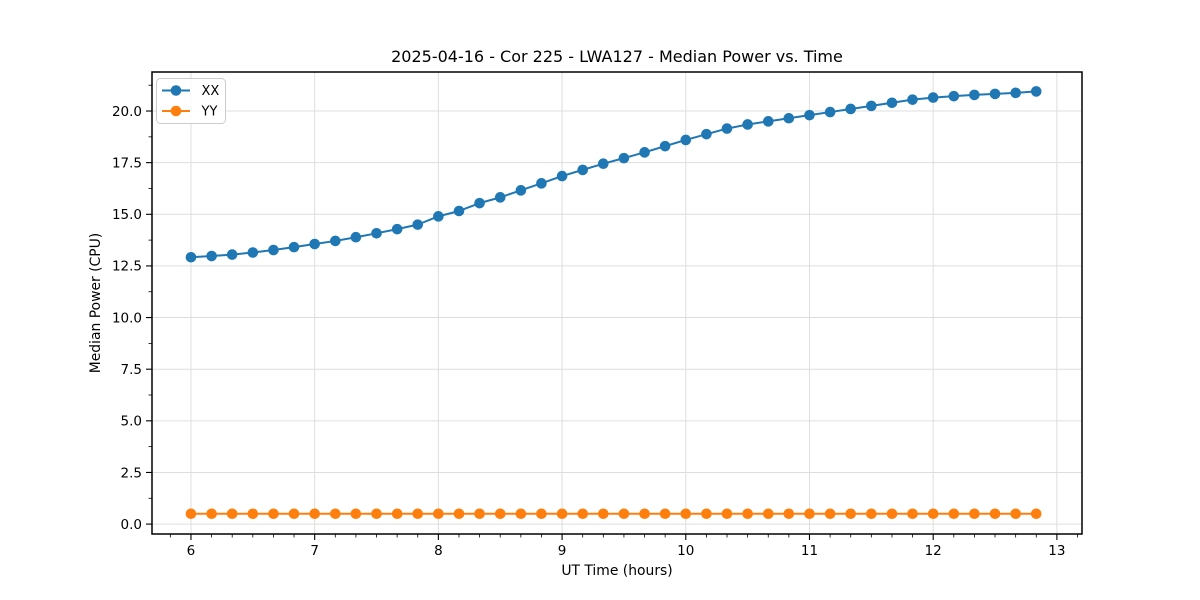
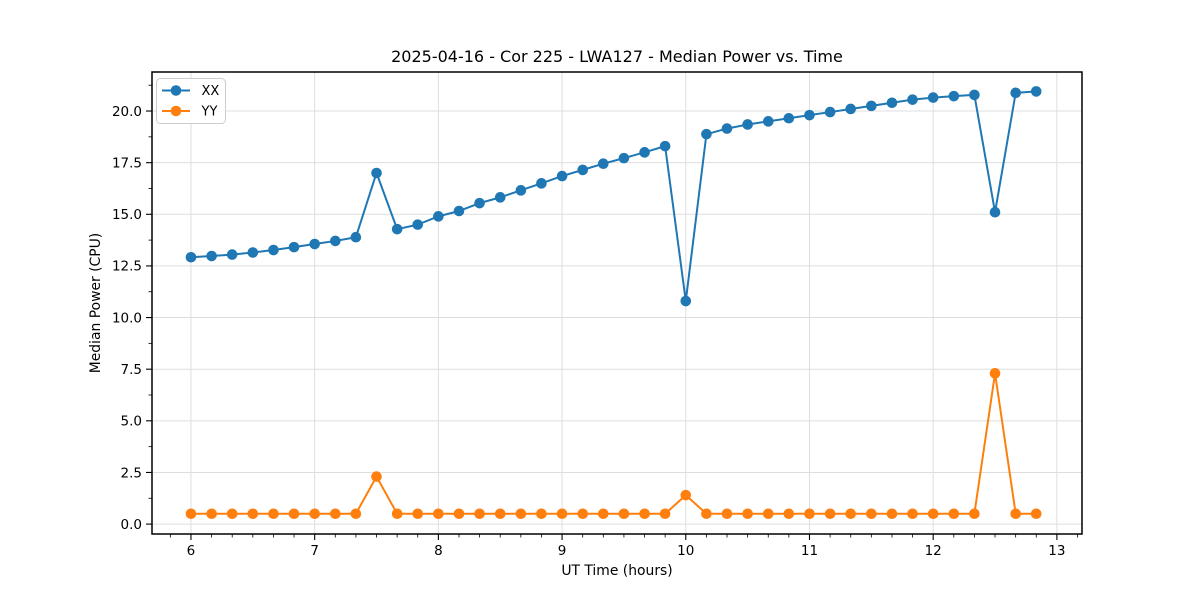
XX/7.5: 14.1 -> 17.0
YY/7.5: 0.5 -> 2.3
XX/10.0: 18.6 -> 10.8
YY/10.0: 0.5 -> 1.4
XX/12.5: 20.8 -> 15.1
YY/12.5: 0.5 -> 7.3
